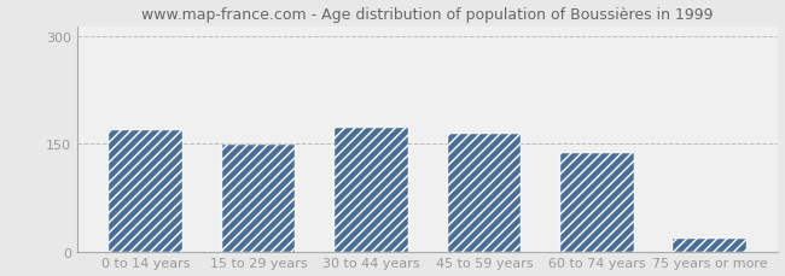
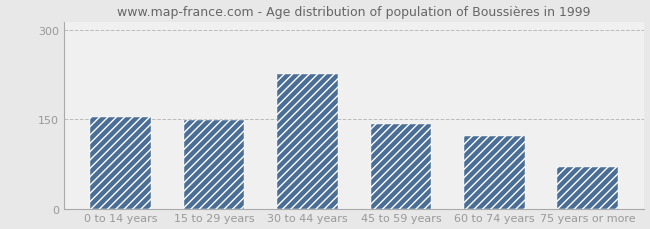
0 to 14 years: 170 -> 154
30 to 44 years: 173 -> 226
45 to 59 years: 165 -> 142
60 to 74 years: 137 -> 122
75 years or more: 18 -> 70
